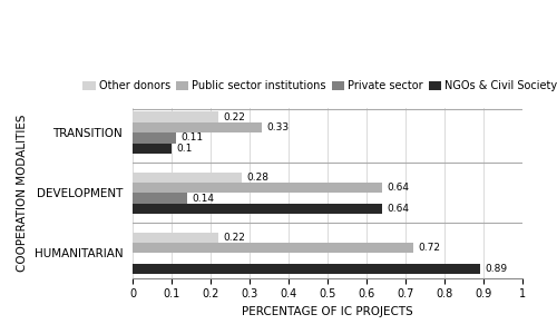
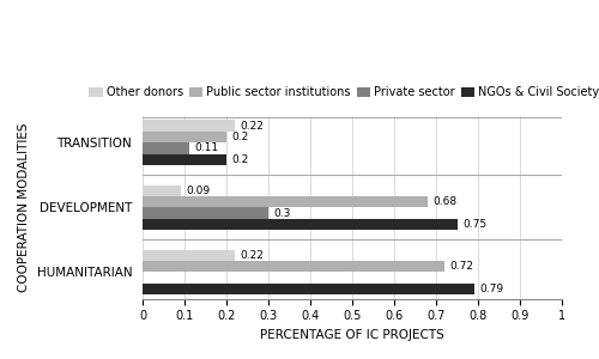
Public sector institutions/TRANSITION: 0.33 -> 0.2
NGOs & Civil Society/TRANSITION: 0.1 -> 0.2
Other donors/DEVELOPMENT: 0.28 -> 0.09
Public sector institutions/DEVELOPMENT: 0.64 -> 0.68
Private sector/DEVELOPMENT: 0.14 -> 0.3
NGOs & Civil Society/DEVELOPMENT: 0.64 -> 0.75
NGOs & Civil Society/HUMANITARIAN: 0.89 -> 0.79
